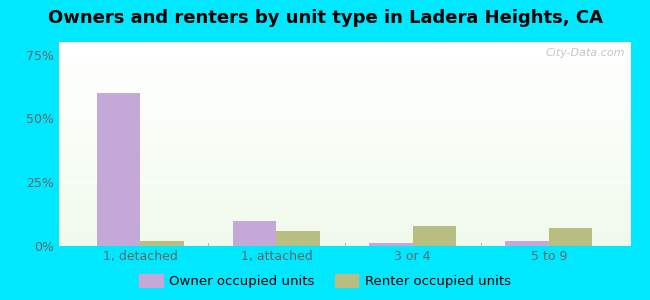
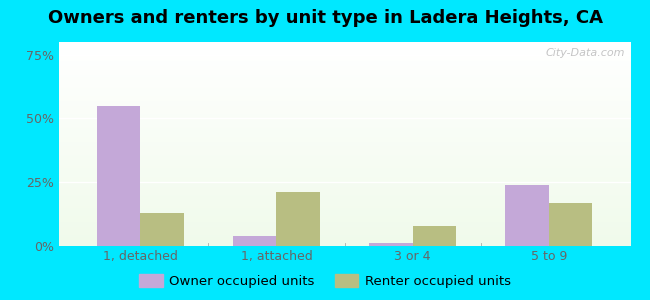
Owner occupied units/1, detached: 60% -> 55%
Renter occupied units/1, detached: 2% -> 13%
Owner occupied units/1, attached: 10% -> 4%
Renter occupied units/1, attached: 6% -> 21%
Owner occupied units/5 to 9: 2% -> 24%
Renter occupied units/5 to 9: 7% -> 17%
